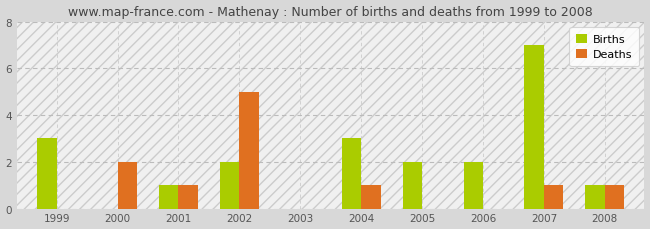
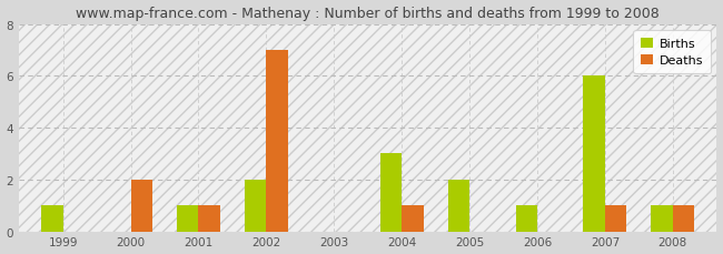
Births/1999: 3 -> 1
Deaths/2002: 5 -> 7
Births/2006: 2 -> 1
Births/2007: 7 -> 6
